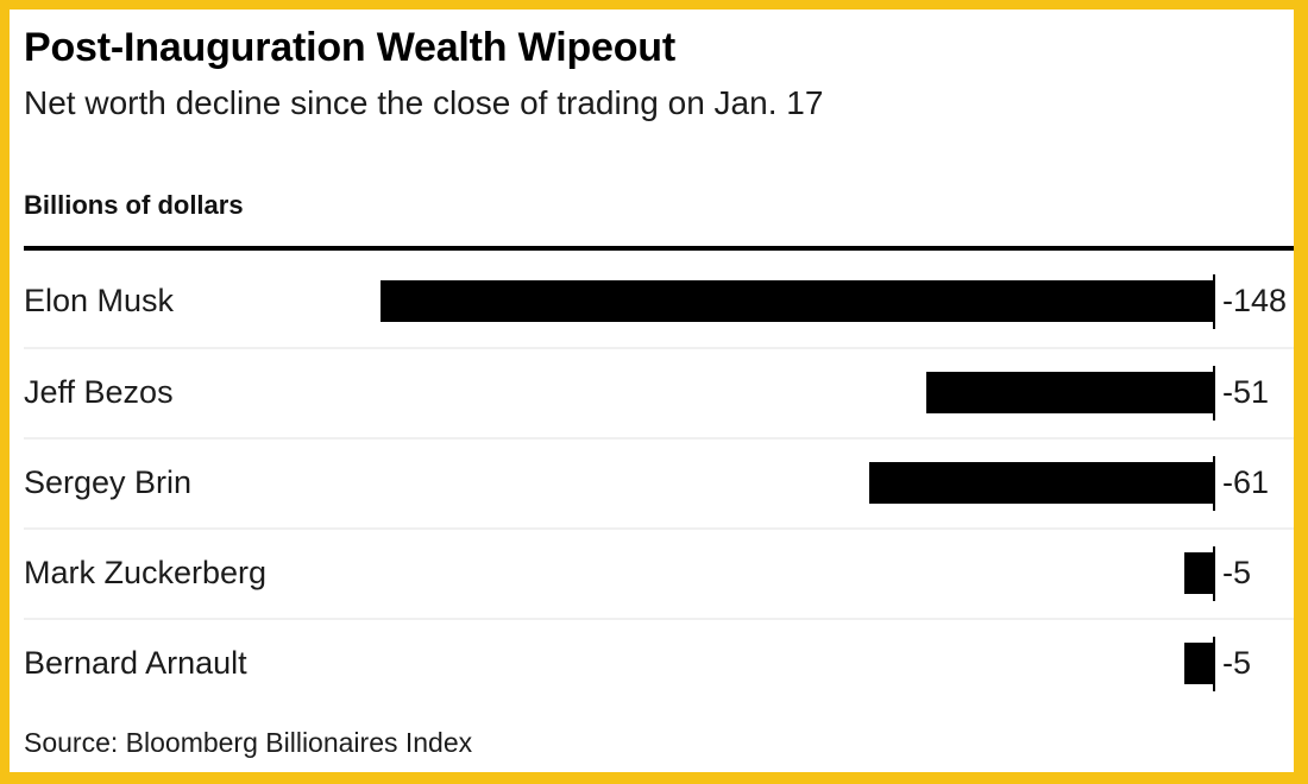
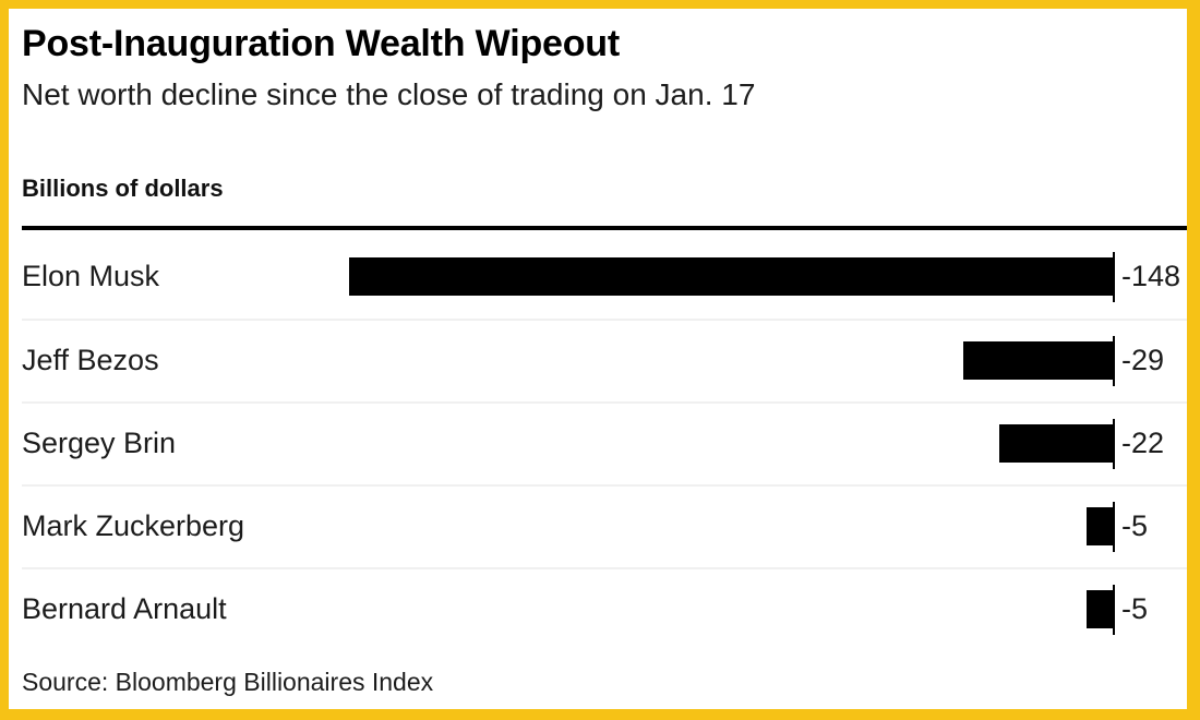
Jeff Bezos: -51 -> -29
Sergey Brin: -61 -> -22
